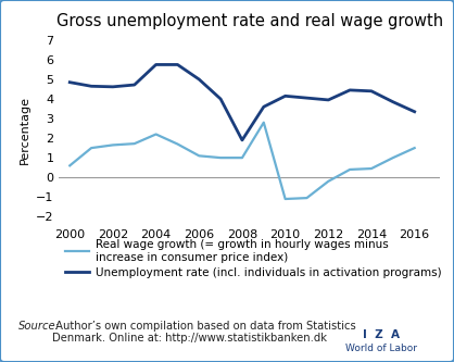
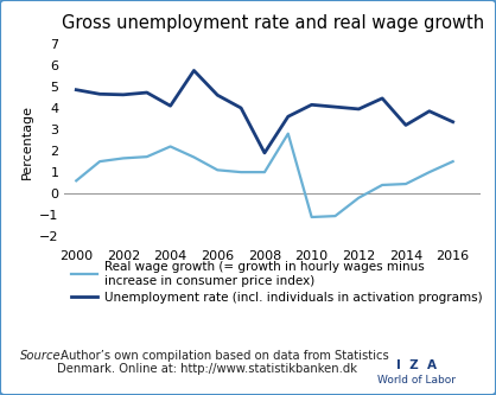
Unemployment rate (incl. individuals in activation programs)/2004: 5.8 -> 4.1
Unemployment rate (incl. individuals in activation programs)/2006: 5.0 -> 4.6
Unemployment rate (incl. individuals in activation programs)/2014: 4.4 -> 3.2
